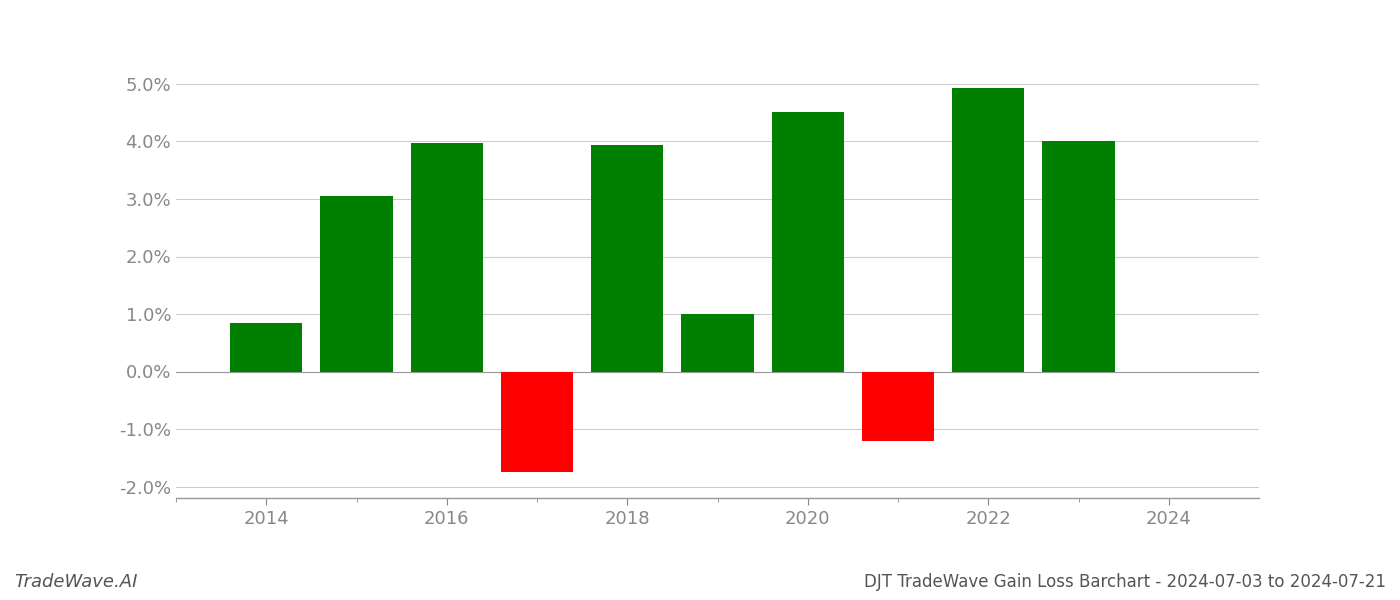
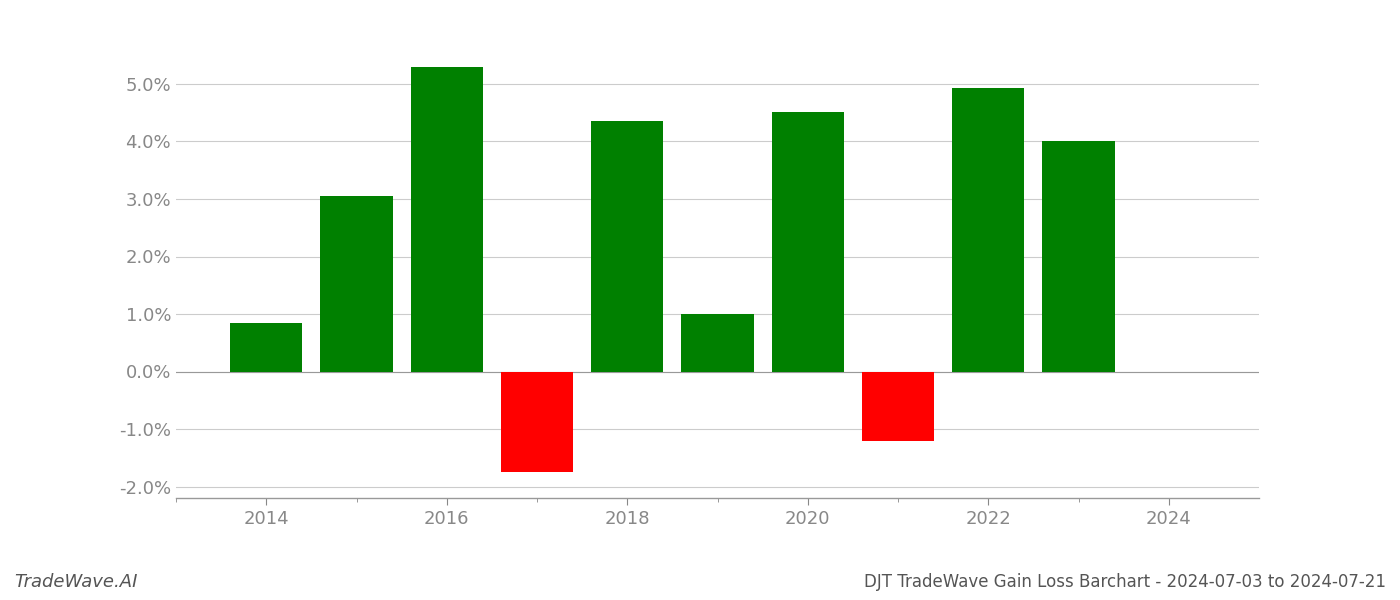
2016: 3.98% -> 5.30%
2018: 3.94% -> 4.35%
